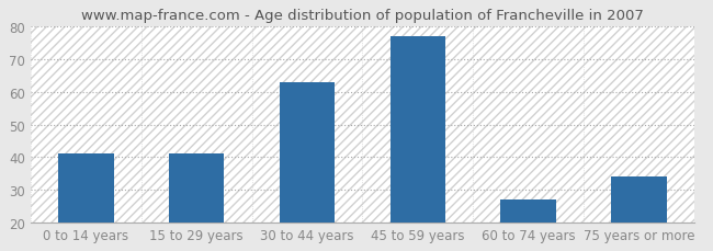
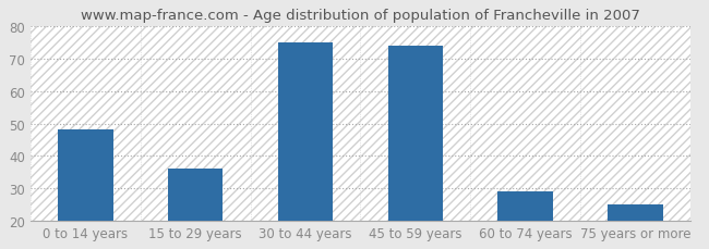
0 to 14 years: 41 -> 48
15 to 29 years: 41 -> 36
30 to 44 years: 63 -> 75
45 to 59 years: 77 -> 74
60 to 74 years: 27 -> 29
75 years or more: 34 -> 25
